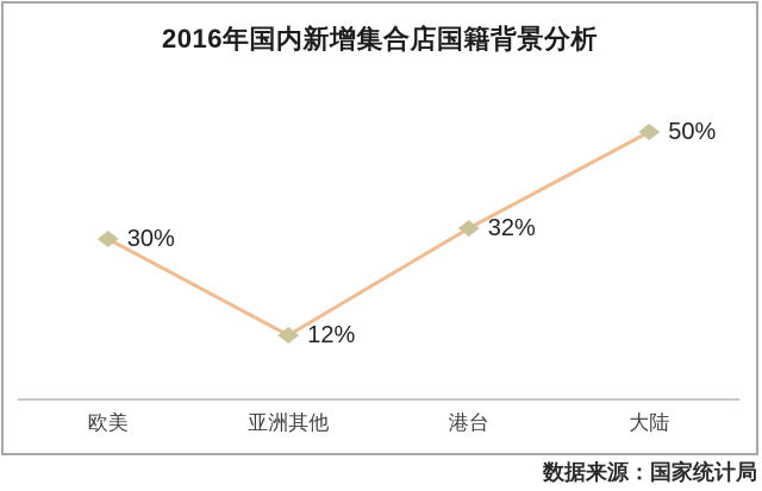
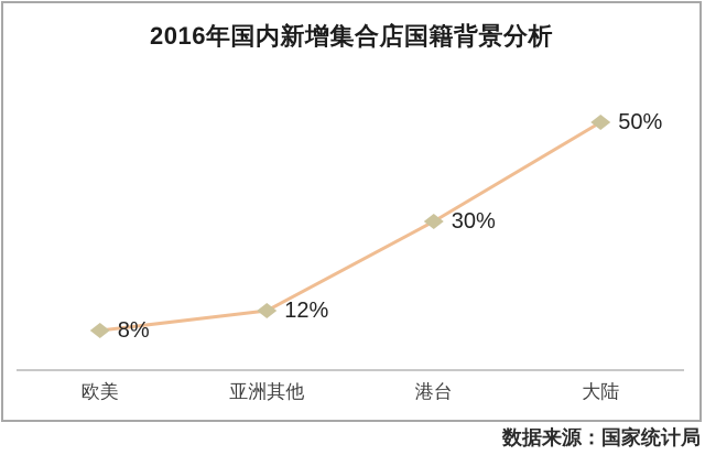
欧美: 30% -> 8%
港台: 32% -> 30%
